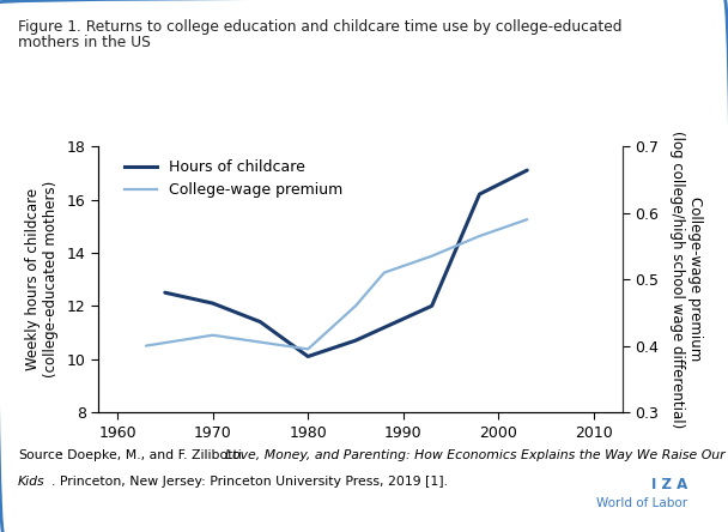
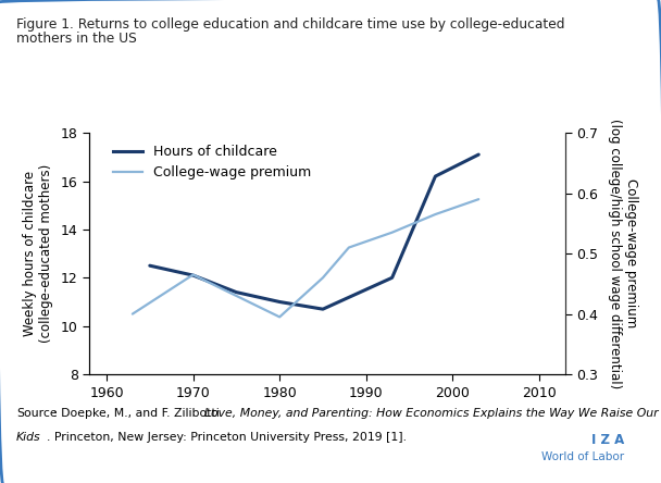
College-wage premium/1970: 0.416 -> 0.465
Hours of childcare/1980: 10.1 -> 11.0
